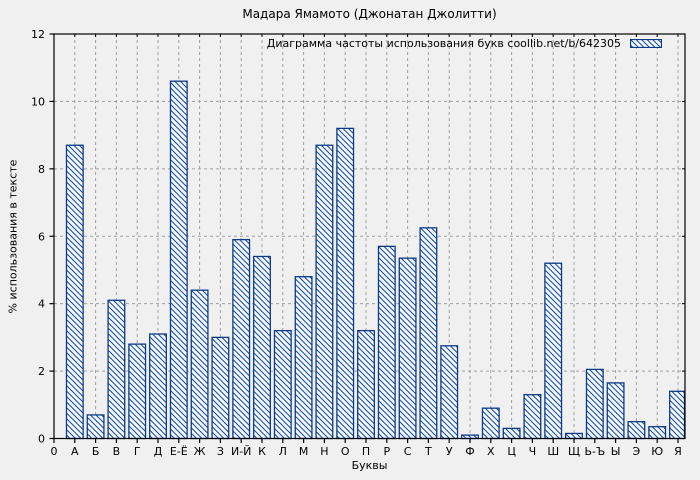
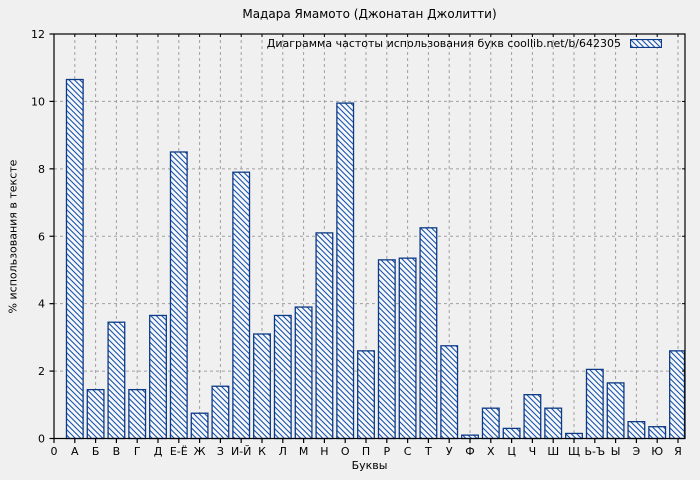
А: 8.7 -> 10.7
Б: 0.7 -> 1.4
В: 4.1 -> 3.5
Г: 2.8 -> 1.4
Д: 3.1 -> 3.6
Е-Ё: 10.6 -> 8.5
Ж: 4.4 -> 0.8
З: 3.0 -> 1.6
И-Й: 5.9 -> 7.9
К: 5.4 -> 3.1
Л: 3.2 -> 3.6
М: 4.8 -> 3.9
Н: 8.7 -> 6.1
О: 9.2 -> 9.9
П: 3.2 -> 2.6
Р: 5.7 -> 5.3
Ш: 5.2 -> 0.9
Я: 1.4 -> 2.6
